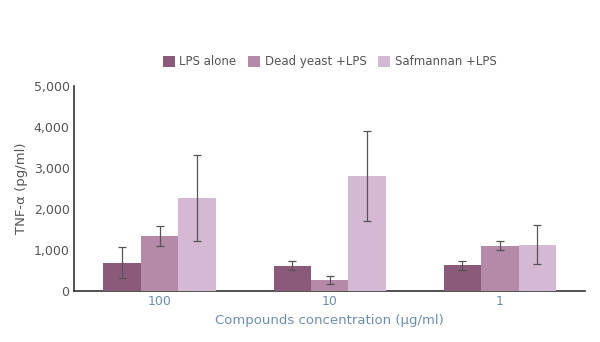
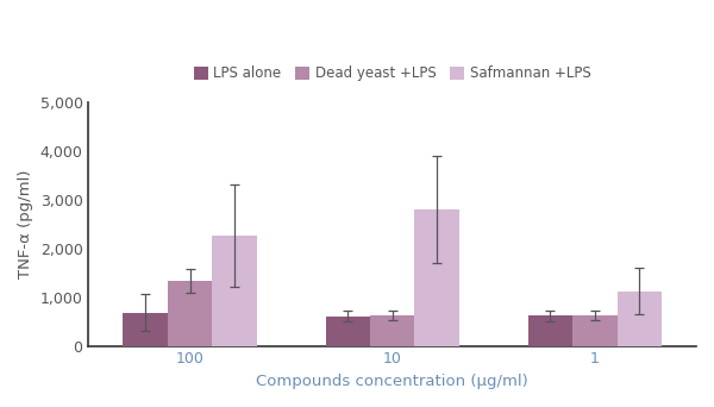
Dead yeast +LPS/10: 250 -> 620
Dead yeast +LPS/1: 1,100 -> 630
